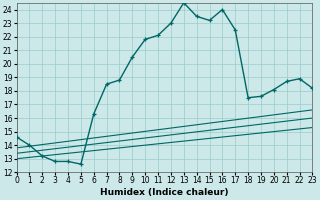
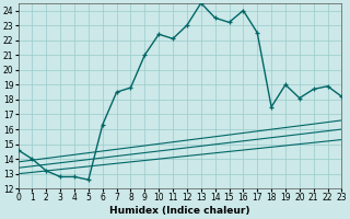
9: 20.5 -> 21.0
10: 21.8 -> 22.4
19: 17.6 -> 19.0
